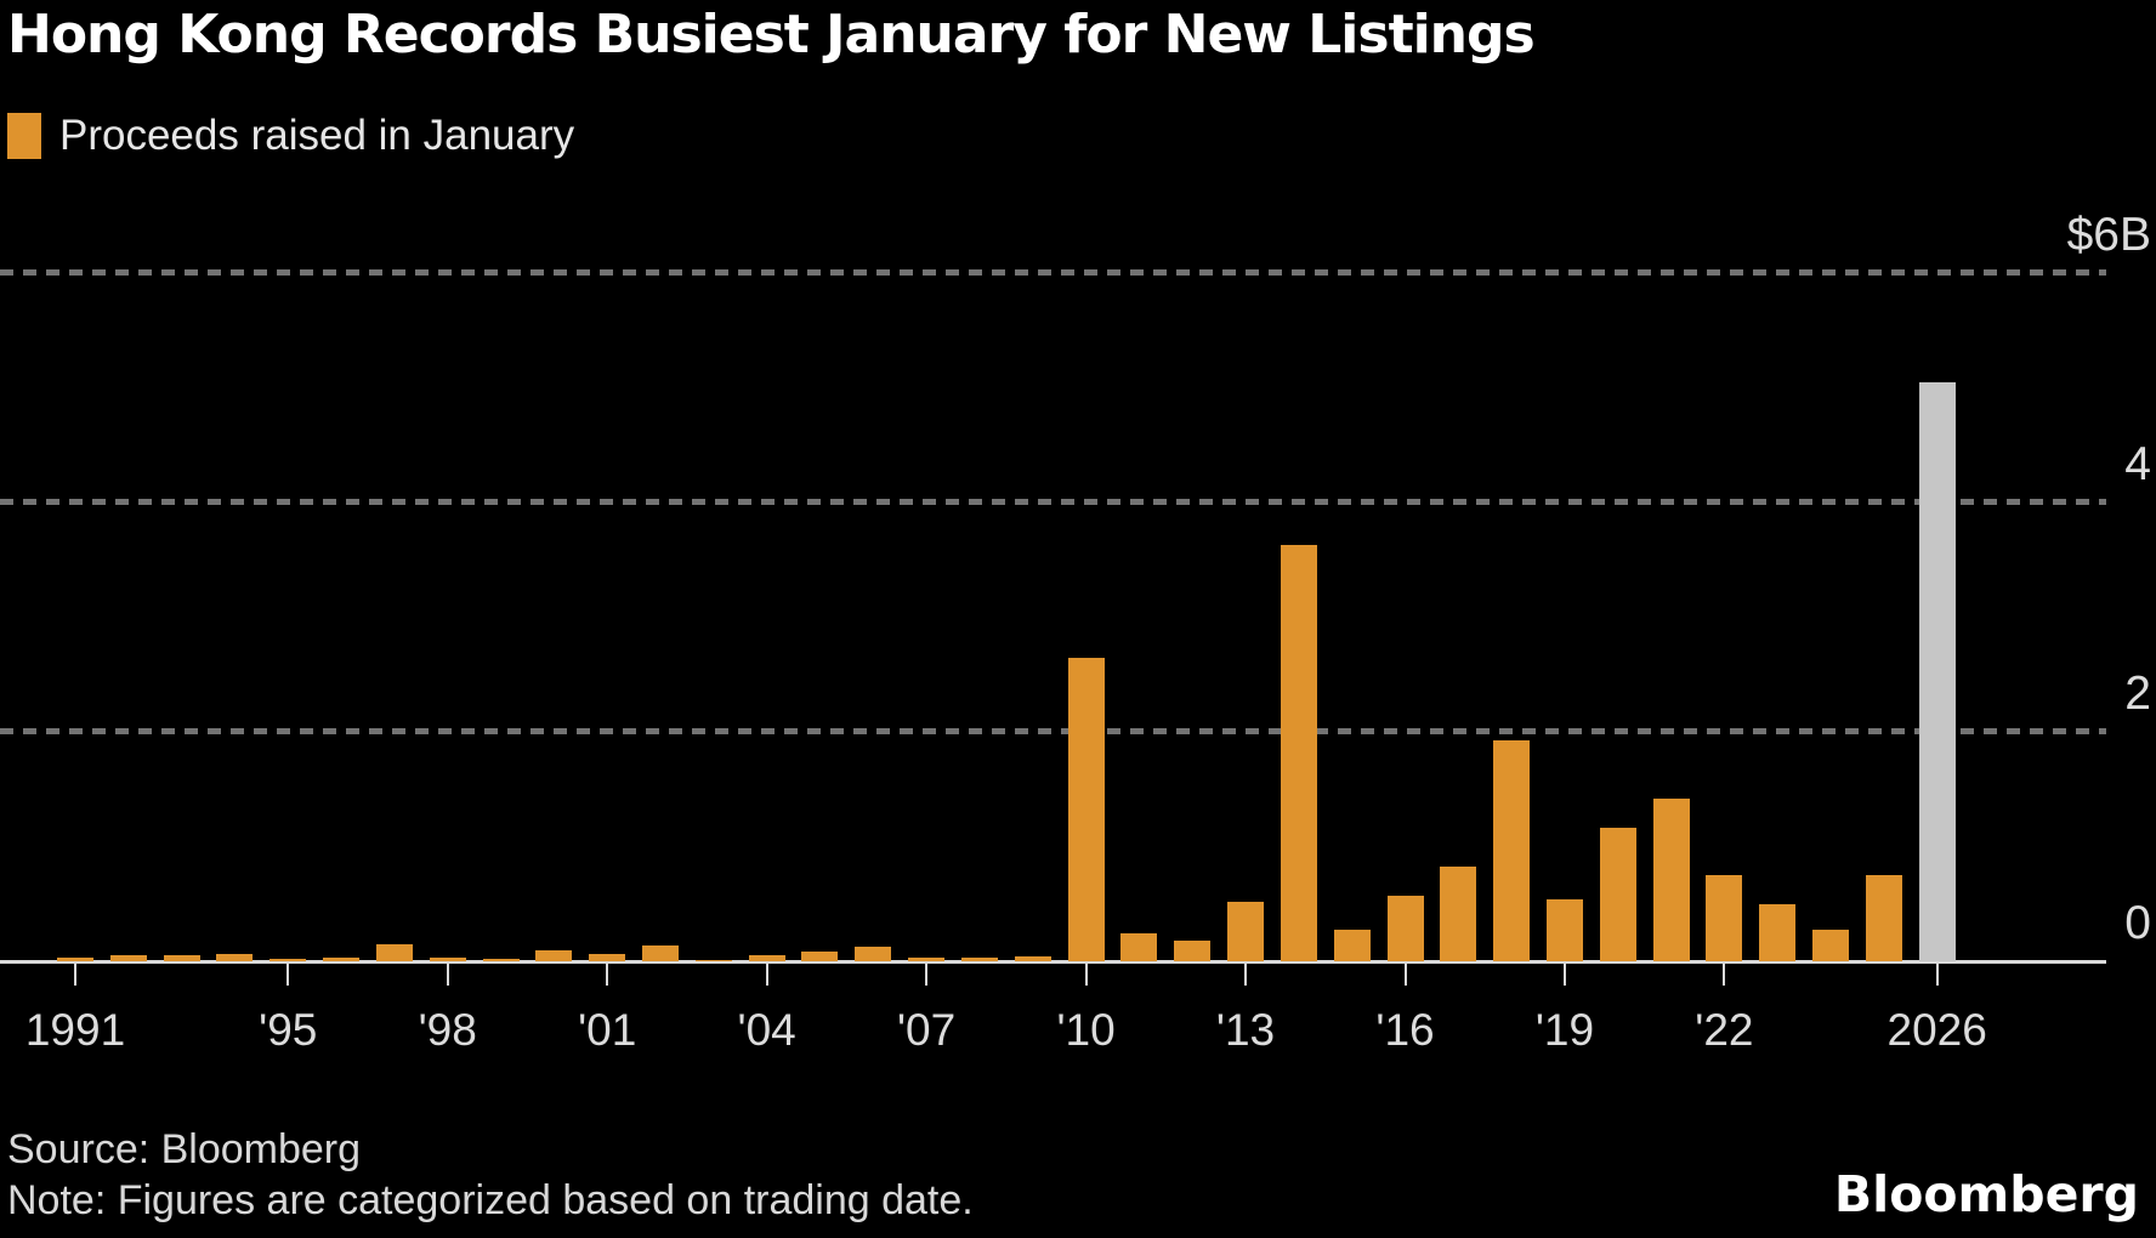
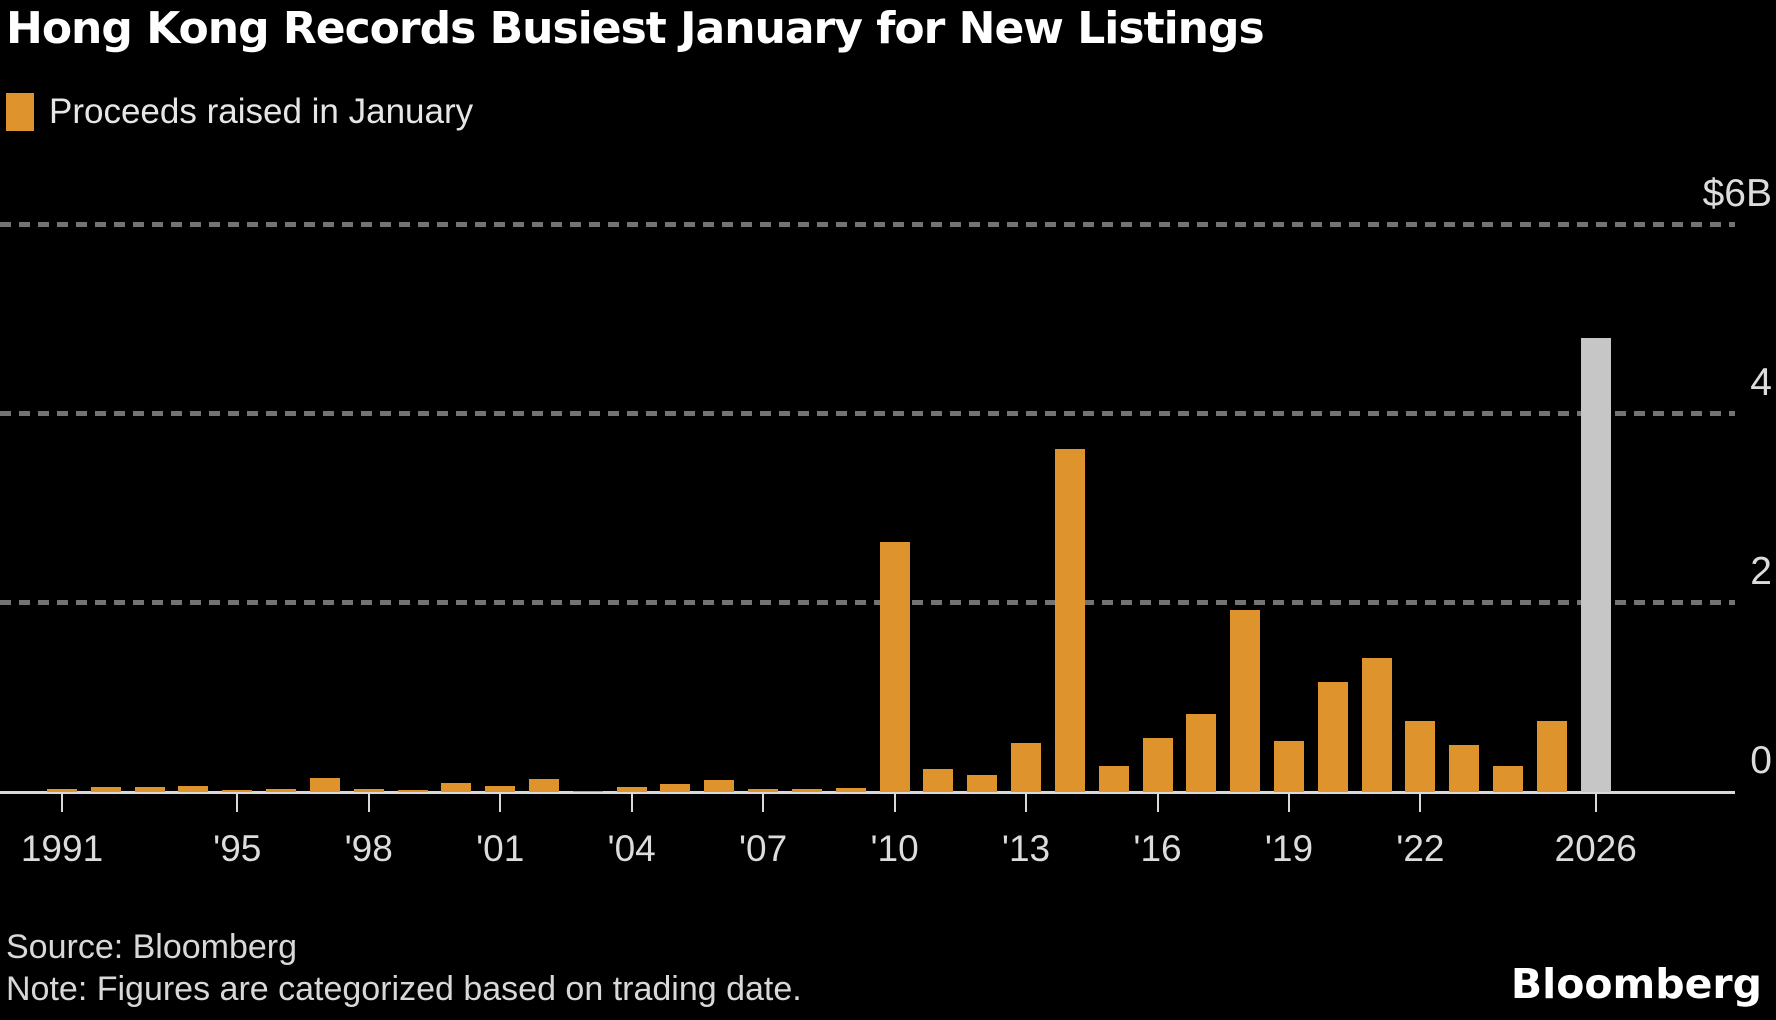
2026: $5.0B -> $4.8B
